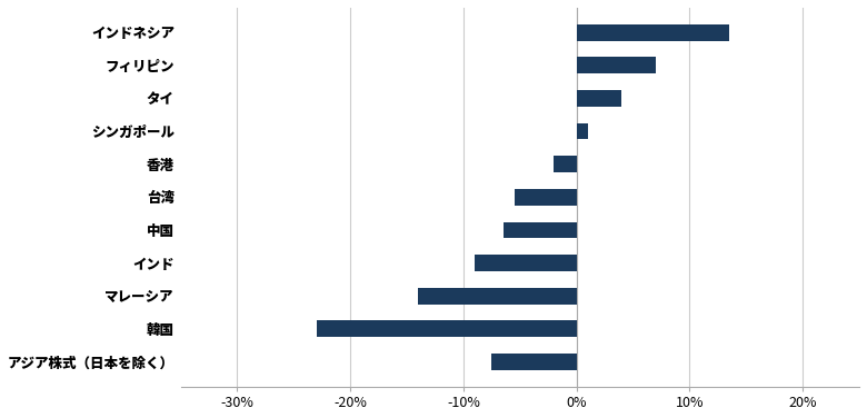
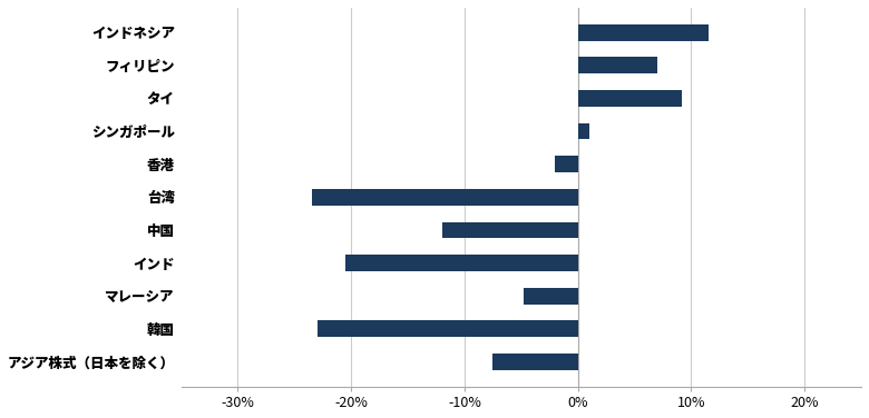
インドネシア: 13.5% -> 11.5%
タイ: 4.0% -> 9.2%
台湾: -5.5% -> -23.5%
中国: -6.5% -> -12.0%
インド: -9.0% -> -20.5%
マレーシア: -14.0% -> -4.8%
